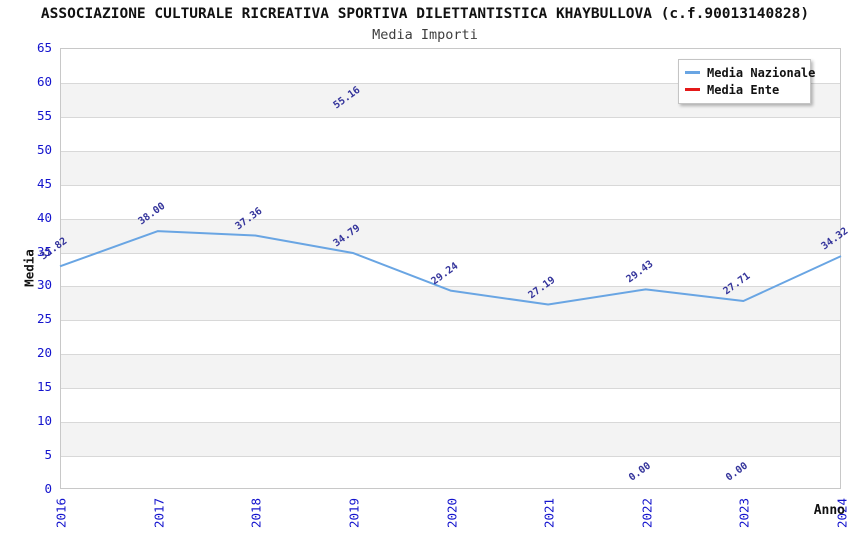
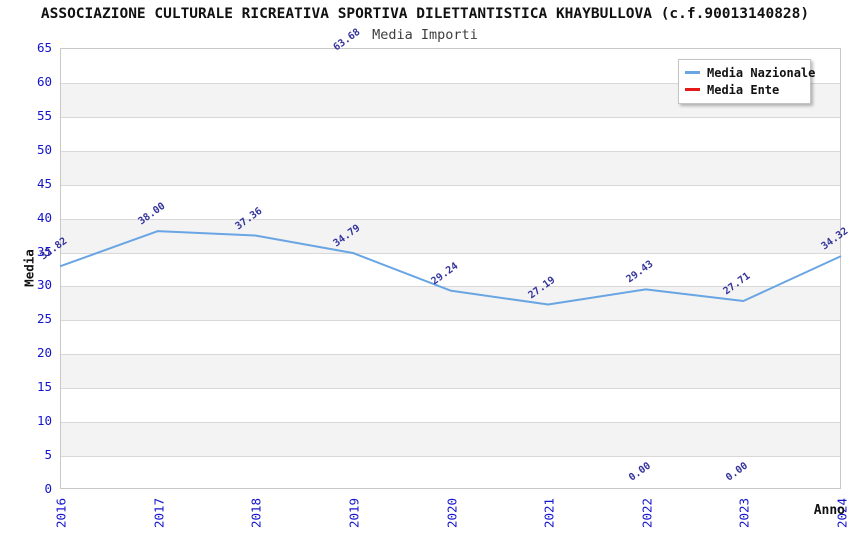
Media Ente/2019: 55.16 -> 63.68
